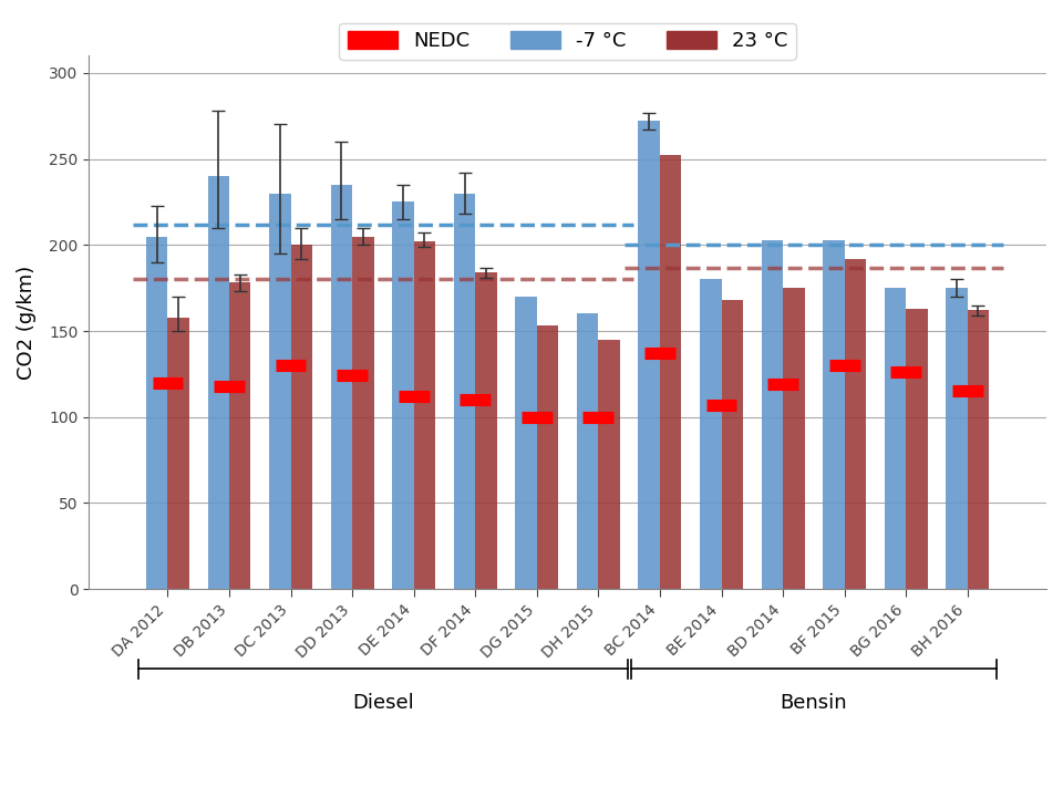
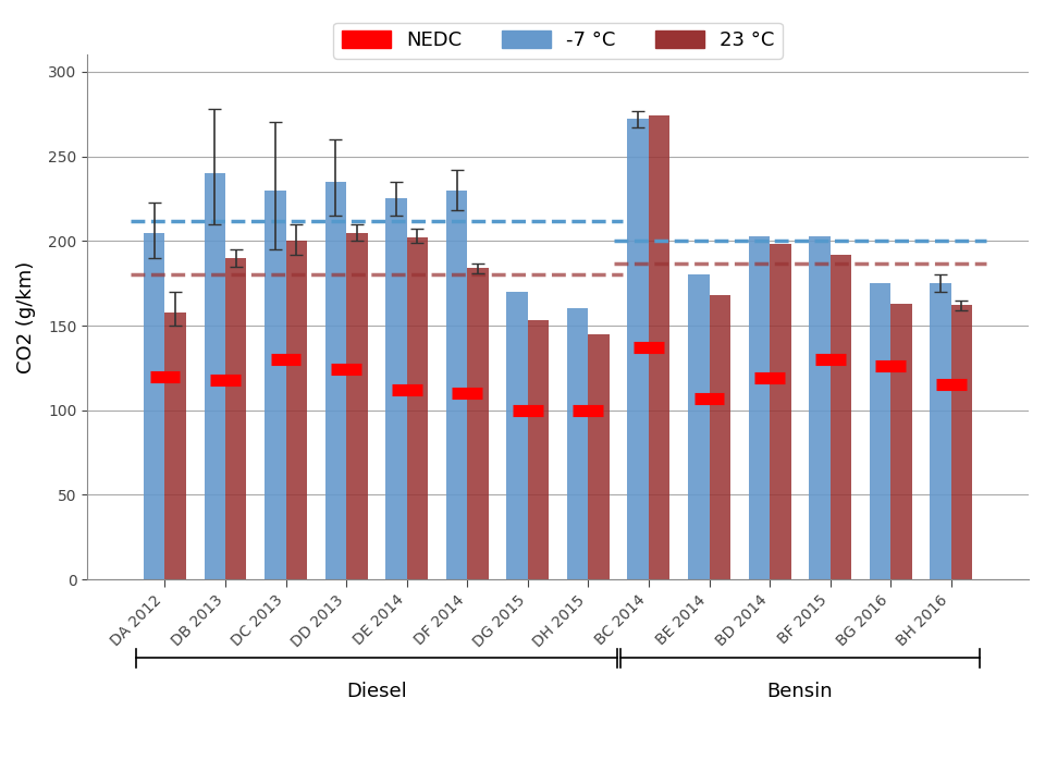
23 °C/DB 2013: 178 -> 190
23 °C/BC 2014: 252 -> 274
23 °C/BD 2014: 175 -> 198
